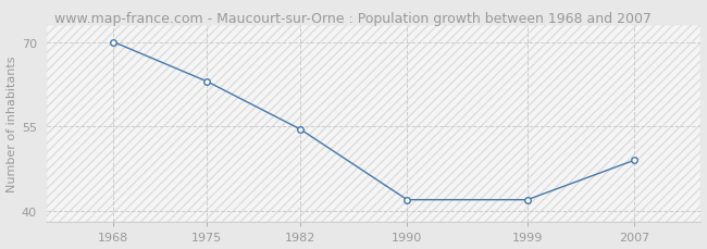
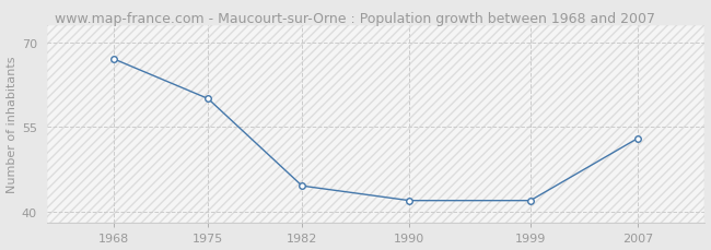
1968: 70.0 -> 67.0
1975: 63.0 -> 60.0
1982: 54.5 -> 44.6
2007: 49.0 -> 53.0
